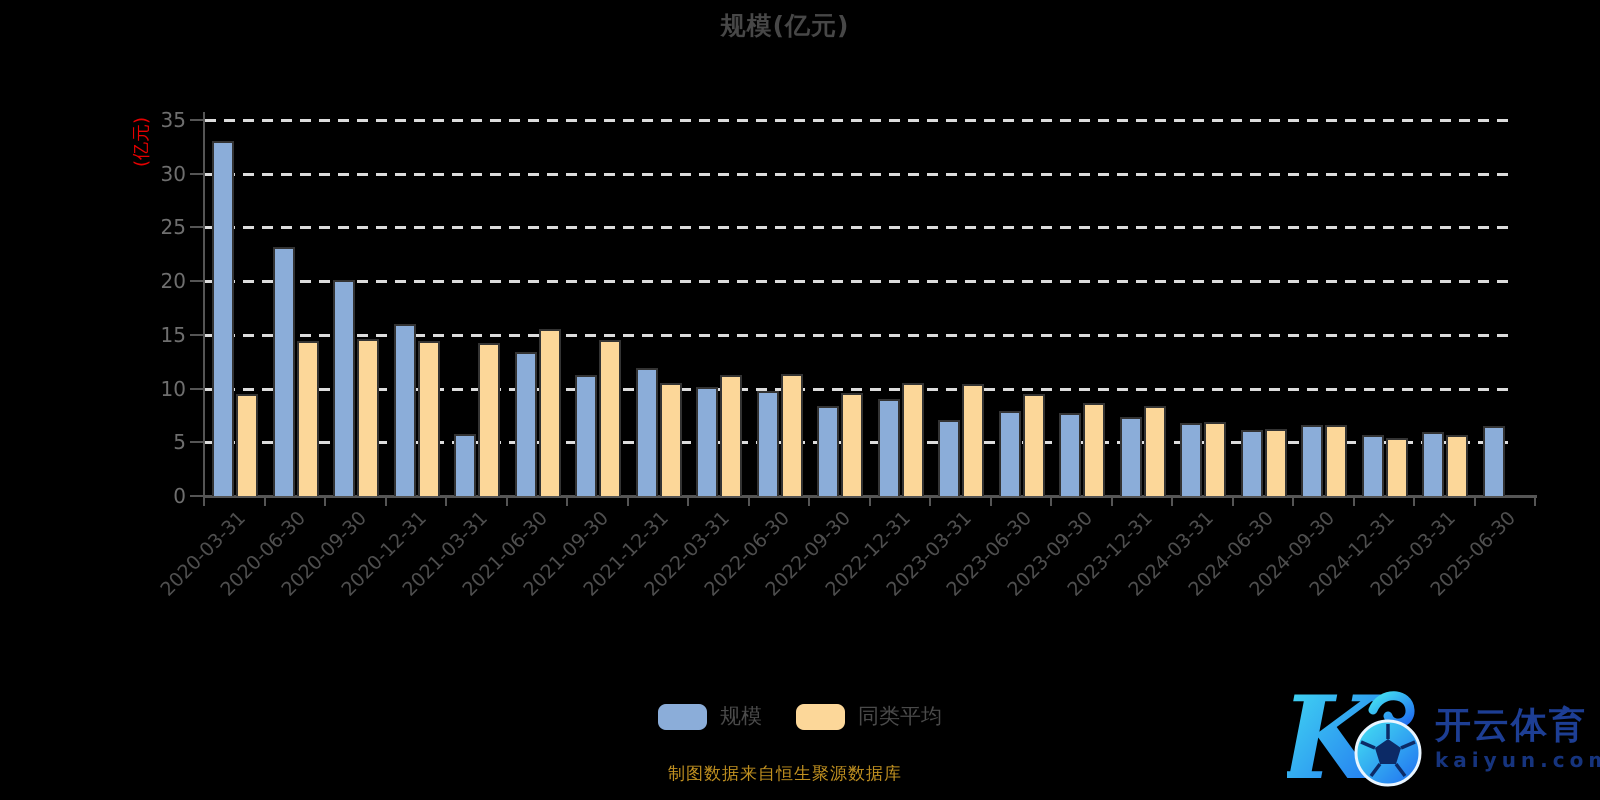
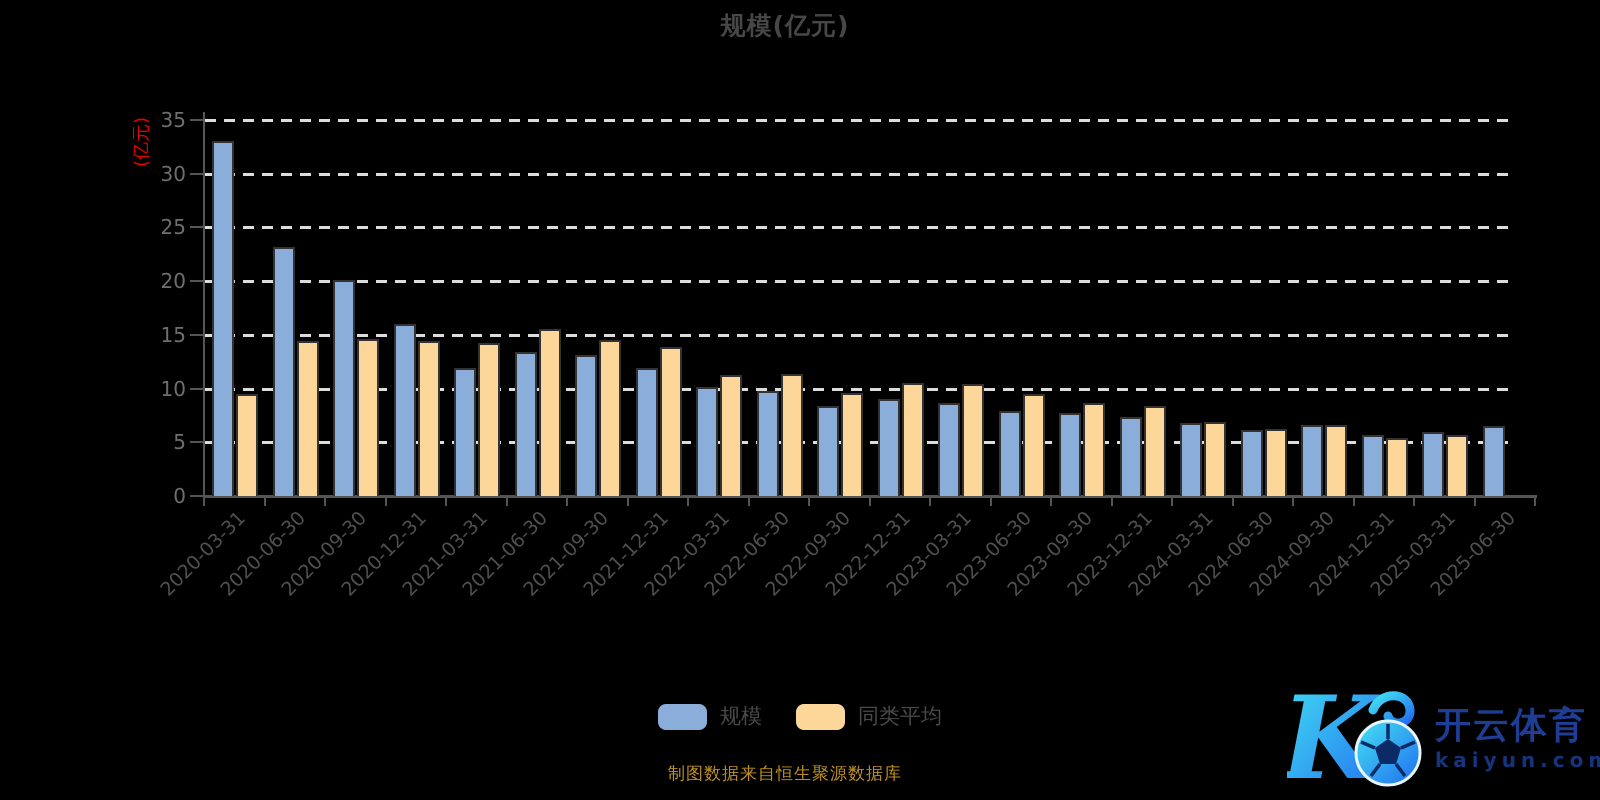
规模/2021-03-31: 5.8 -> 11.9
规模/2021-09-30: 11.3 -> 13.1
同类平均/2021-12-31: 10.5 -> 13.9
规模/2023-03-31: 7.1 -> 8.7
